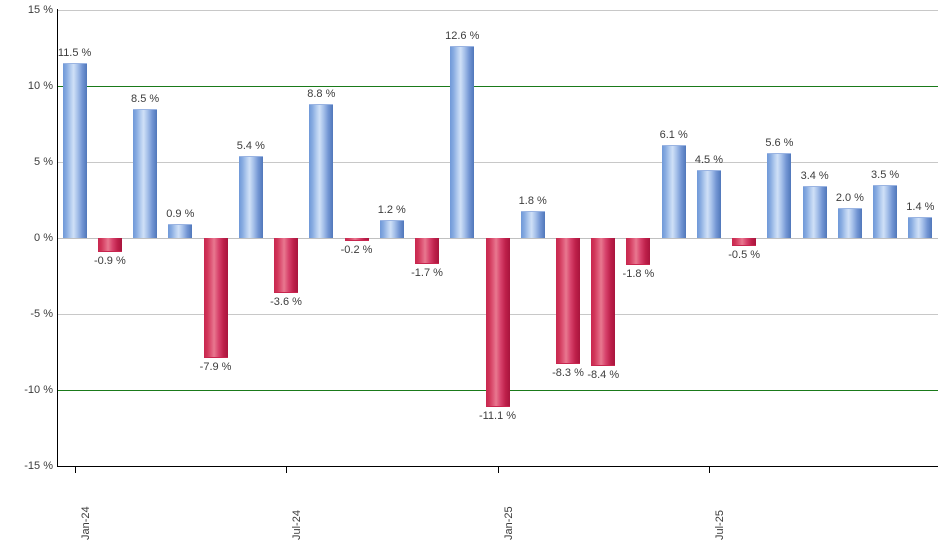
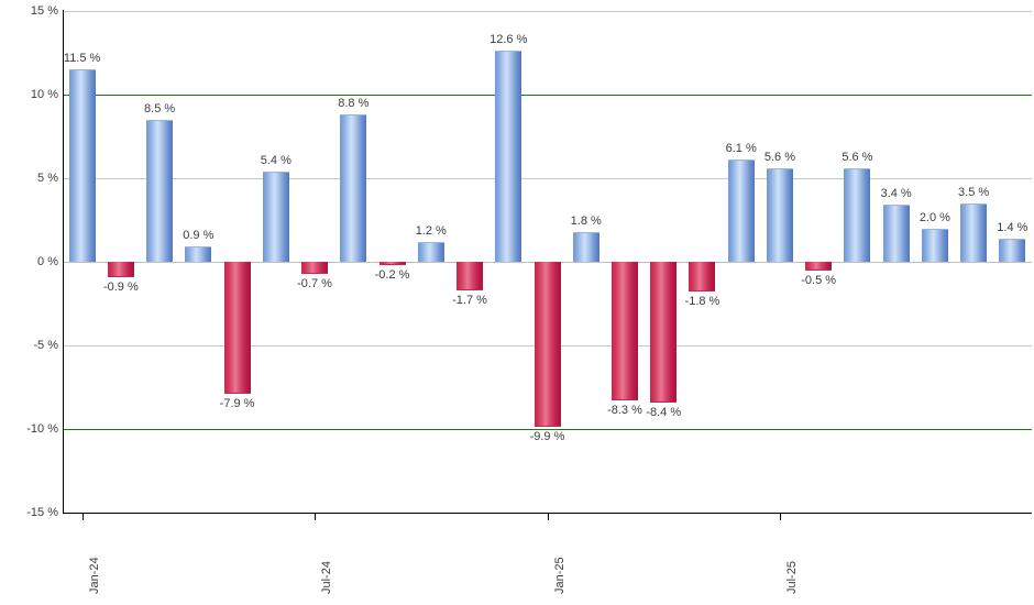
Jul-24: -3.6 -> -0.7
Jan-25: -11.1 -> -9.9
Jul-25: 4.5 -> 5.6
